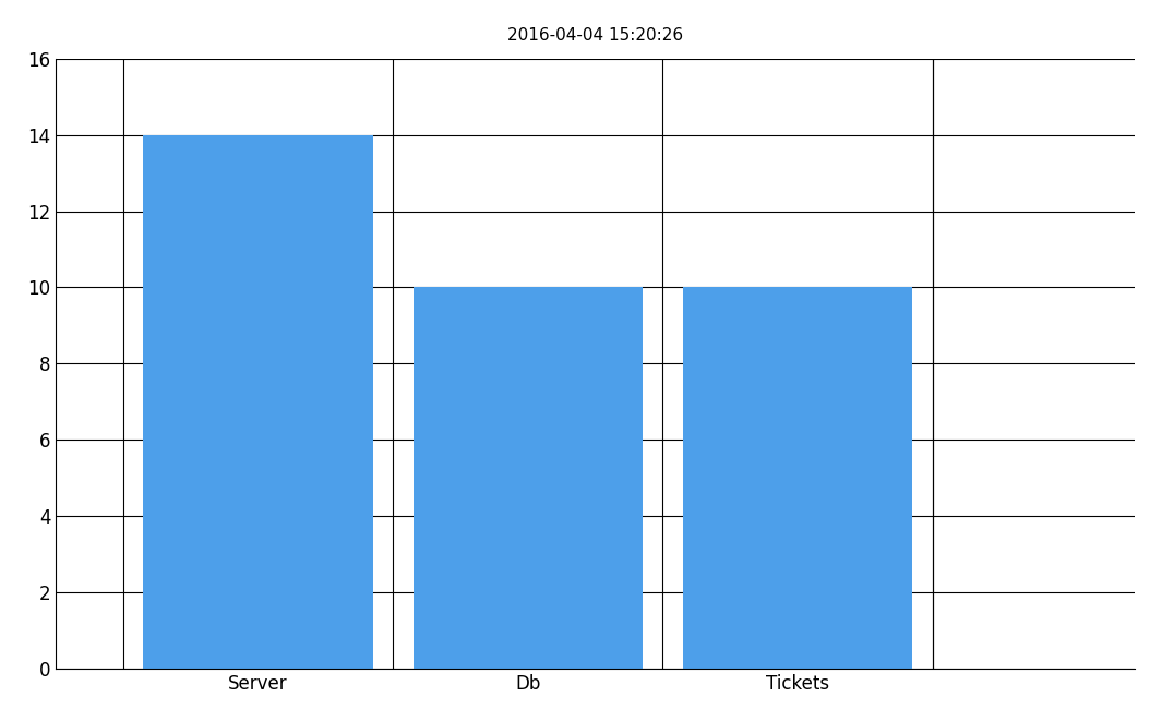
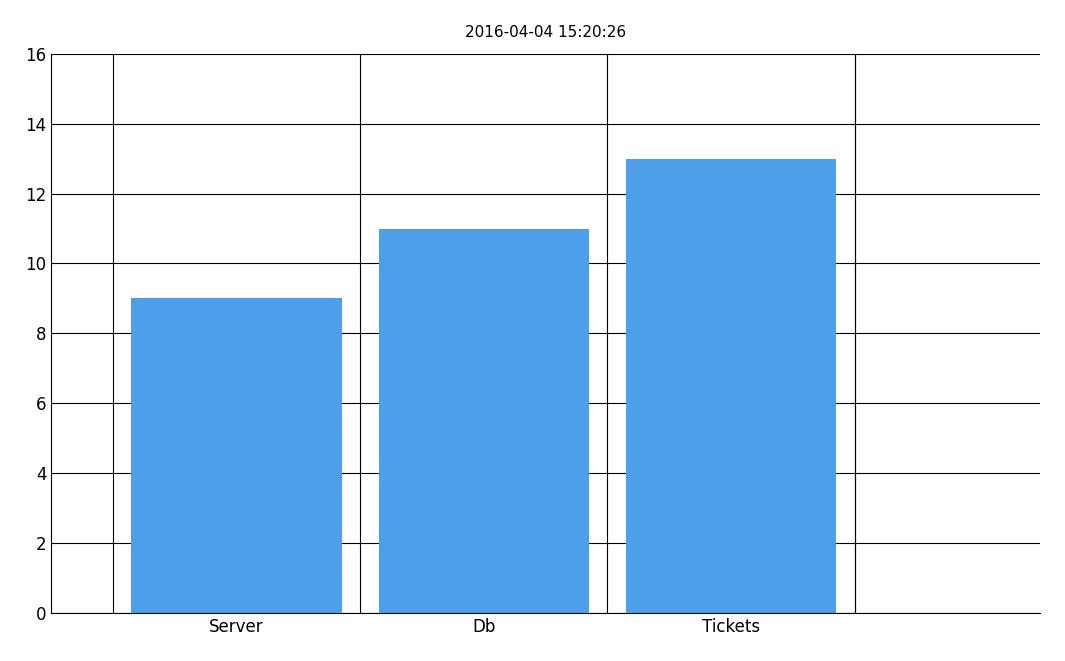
Server: 14 -> 9
Db: 10 -> 11
Tickets: 10 -> 13
